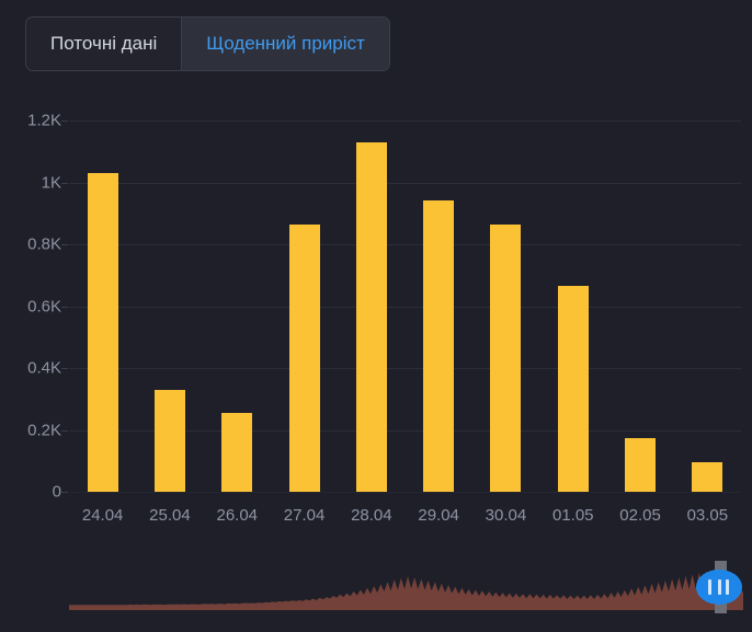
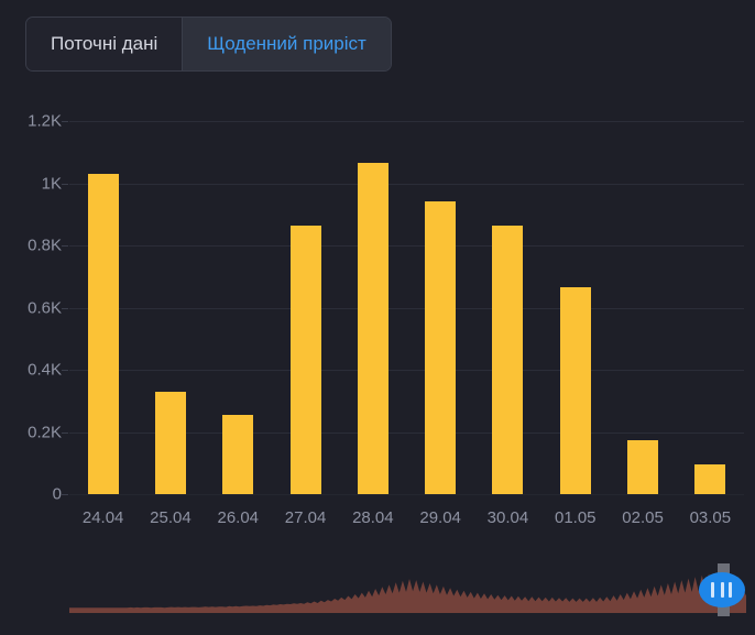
28.04: 1.13K -> 1.06K
